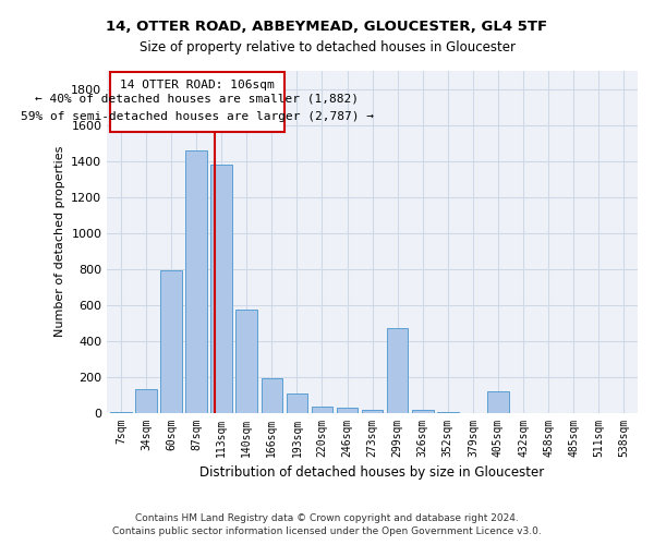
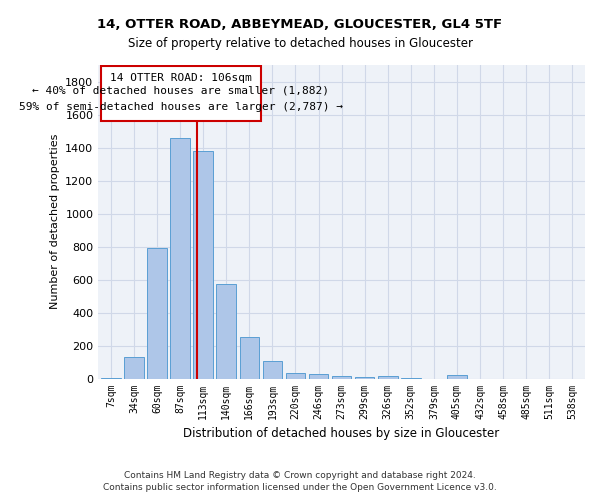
166sqm: 190 -> 250
299sqm: 470 -> 10
405sqm: 120 -> 20
